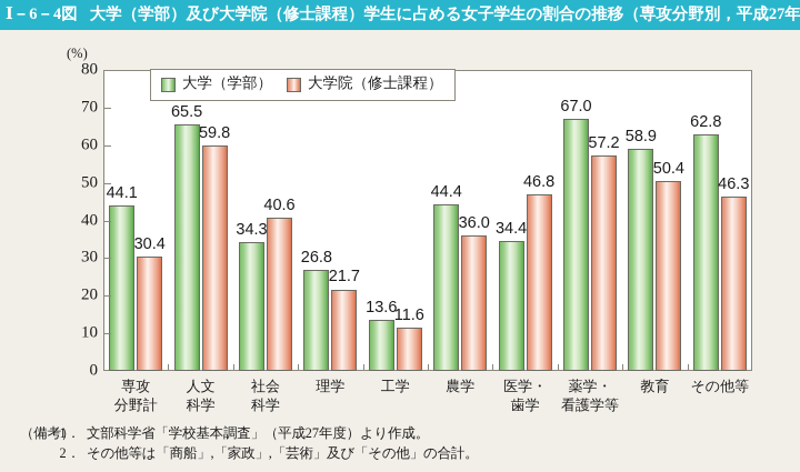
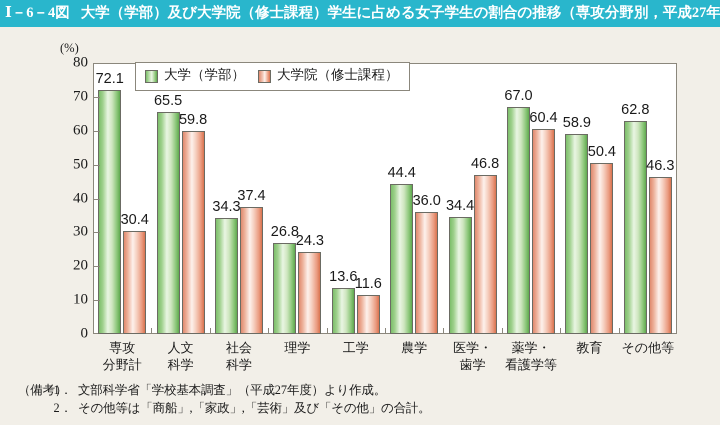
大学（学部）/専攻 分野計: 44.1 -> 72.1
大学院（修士課程）/社会 科学: 40.6 -> 37.4
大学院（修士課程）/理学: 21.7 -> 24.3
大学院（修士課程）/薬学・ 看護学等: 57.2 -> 60.4
